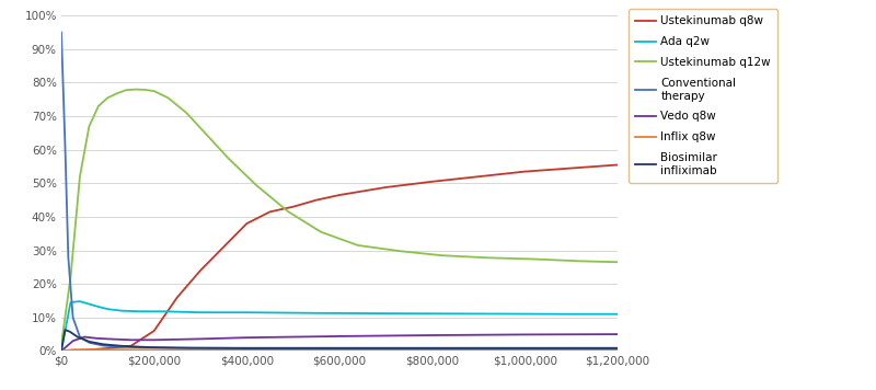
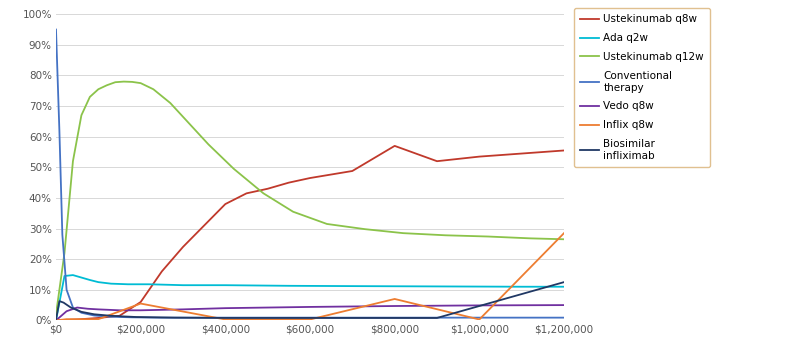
Inflix q8w/$200,000: 0.3% -> 5.5%
Ustekinumab q8w/$800,000: 50.5% -> 57.0%
Inflix q8w/$800,000: 0.3% -> 7.0%
Inflix q8w/$1,200,000: 0.3% -> 28.5%
Biosimilar infliximab/$1,200,000: 0.8% -> 12.5%
